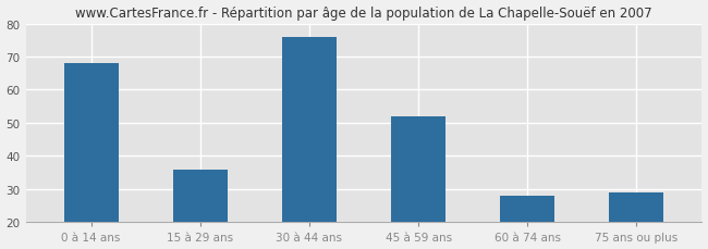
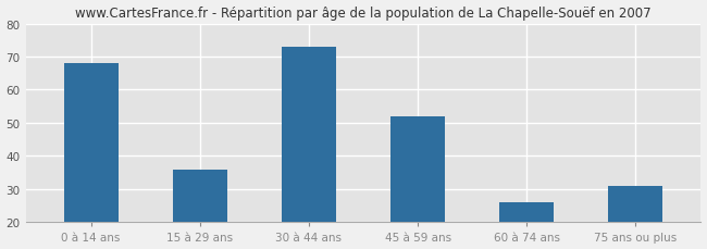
30 à 44 ans: 76 -> 73
60 à 74 ans: 28 -> 26
75 ans ou plus: 29 -> 31
